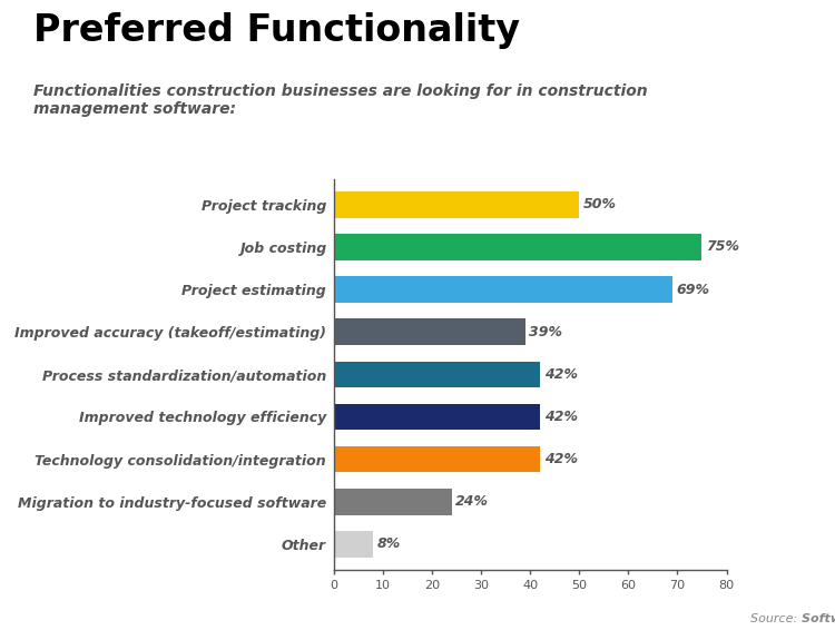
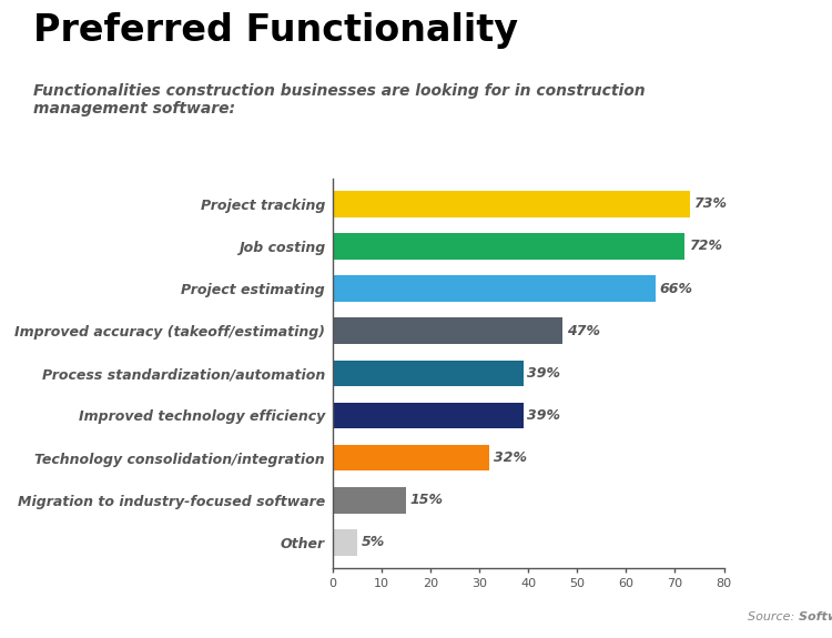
Project tracking: 50% -> 73%
Job costing: 75% -> 72%
Project estimating: 69% -> 66%
Improved accuracy (takeoff/estimating): 39% -> 47%
Process standardization/automation: 42% -> 39%
Improved technology efficiency: 42% -> 39%
Technology consolidation/integration: 42% -> 32%
Migration to industry-focused software: 24% -> 15%
Other: 8% -> 5%
